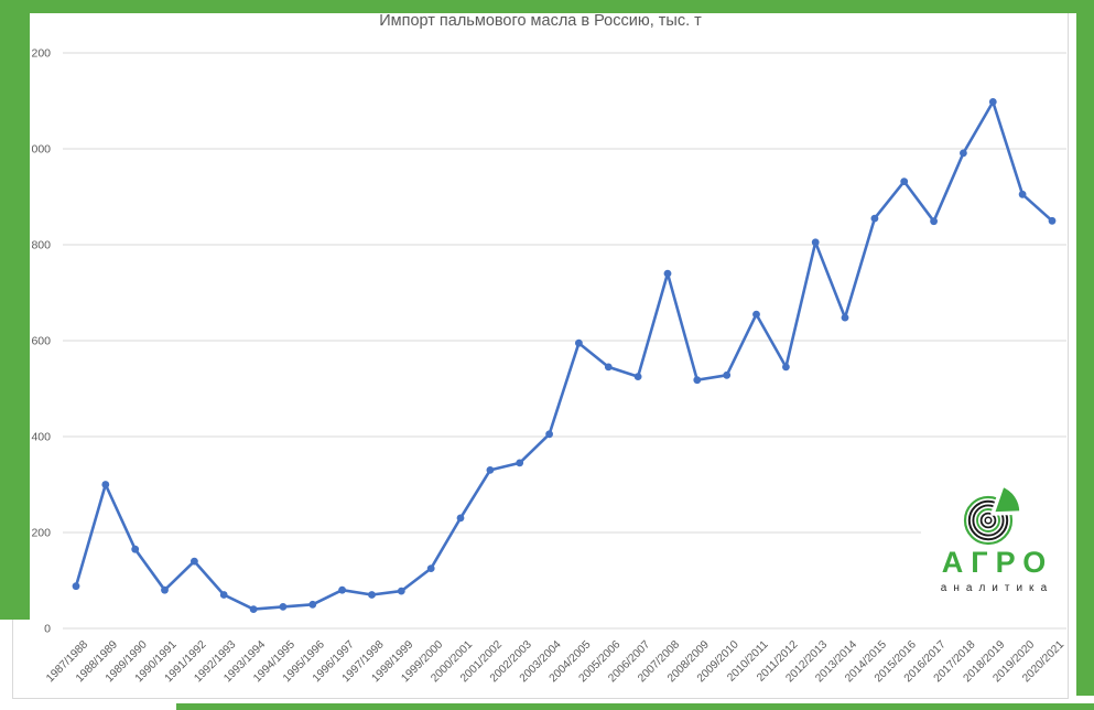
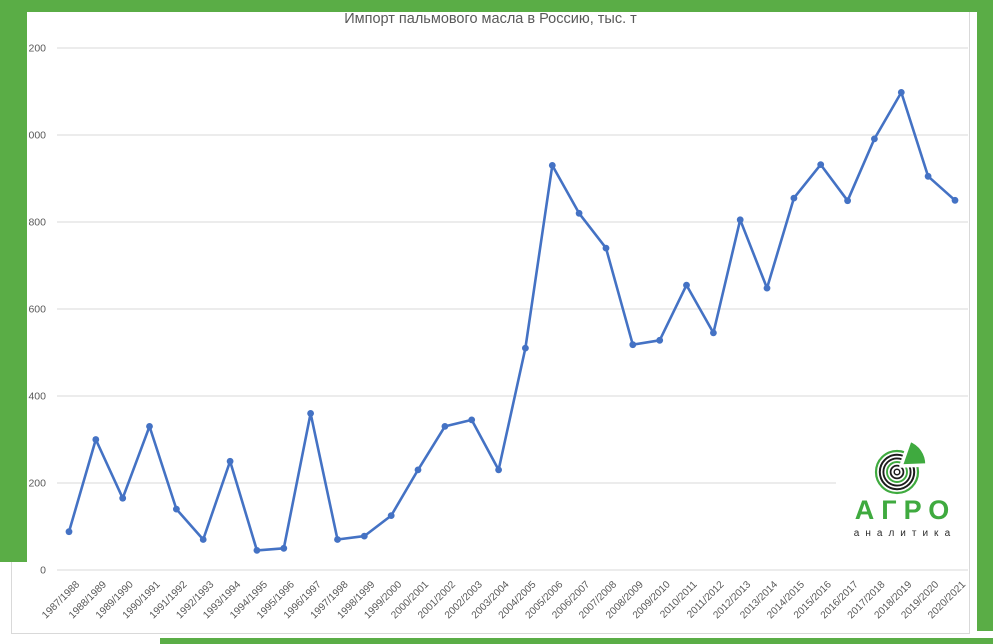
1990/1991: 80 -> 330
1993/1994: 40 -> 250
1996/1997: 80 -> 360
2003/2004: 400 -> 230
2004/2005: 600 -> 510
2005/2006: 540 -> 930
2006/2007: 520 -> 820
